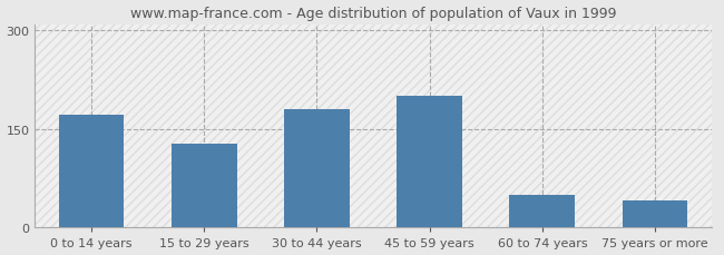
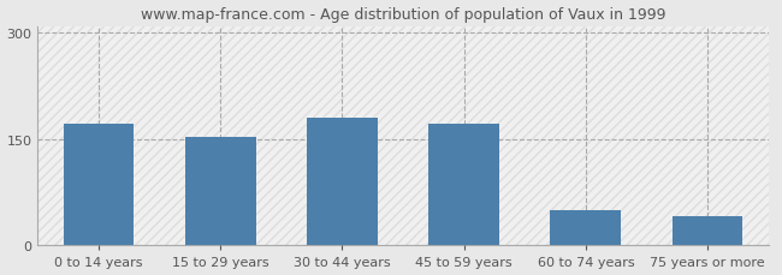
15 to 29 years: 128 -> 154
45 to 59 years: 200 -> 172
